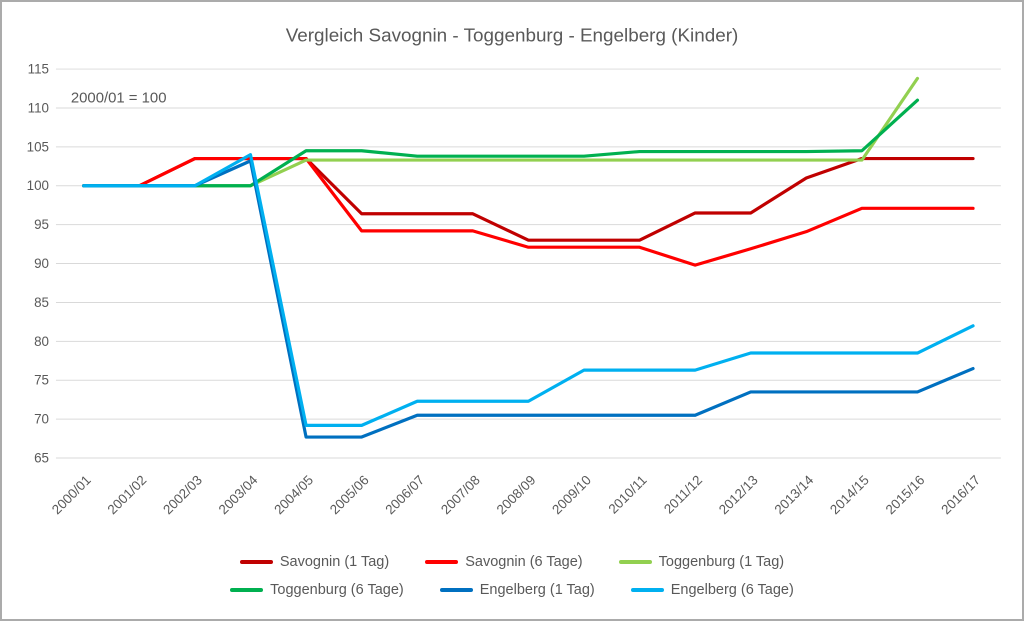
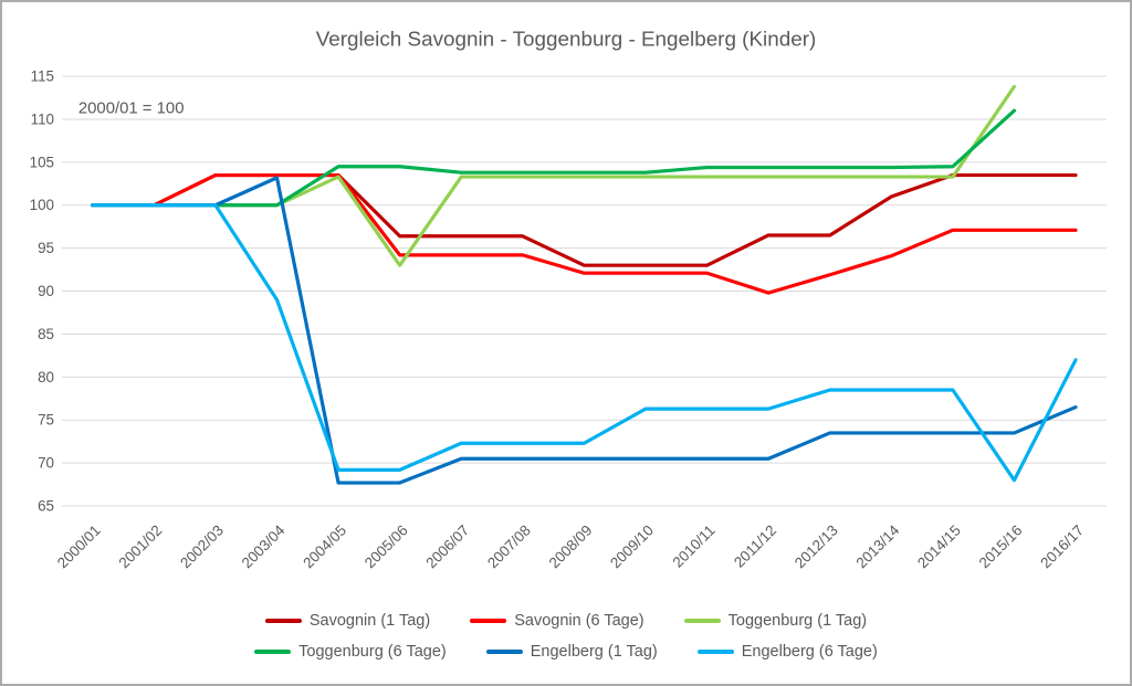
Engelberg (6 Tage)/2003/04: 104 -> 89
Toggenburg (1 Tag)/2005/06: 103 -> 93
Engelberg (6 Tage)/2015/16: 78 -> 68
